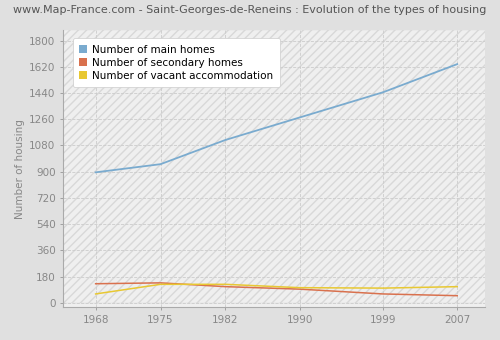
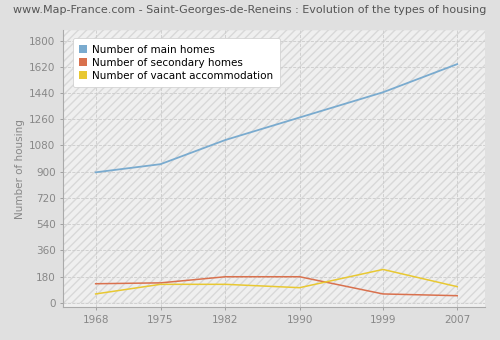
Number of secondary homes/1982: 110 -> 180
Number of secondary homes/1990: 100 -> 180
Number of vacant accommodation/1999: 100 -> 230
